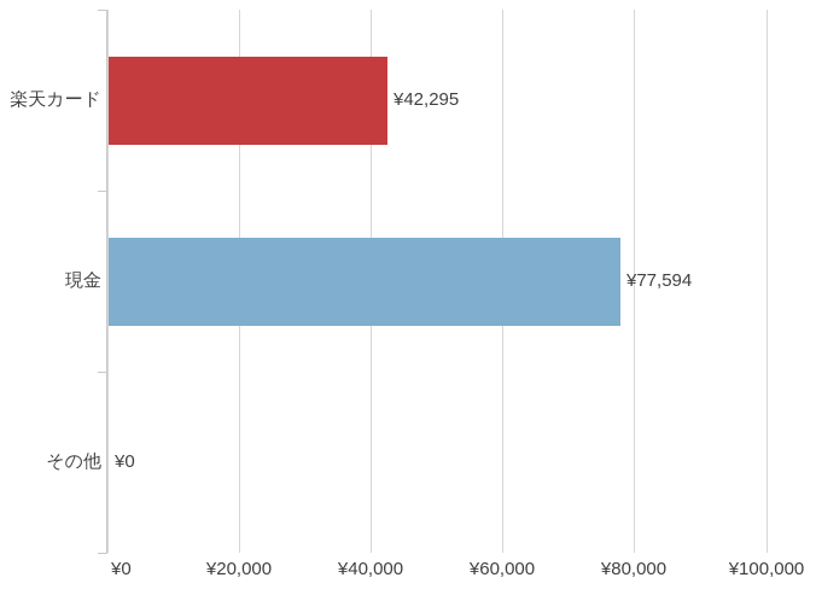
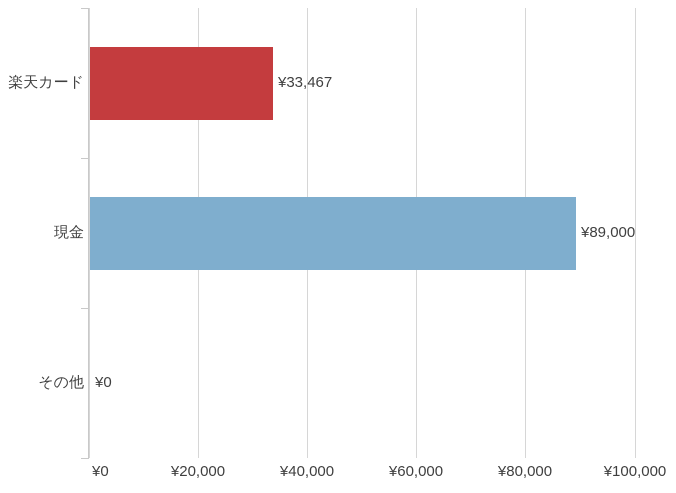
楽天カード: ¥42,295 -> ¥33,467
現金: ¥77,594 -> ¥89,000
